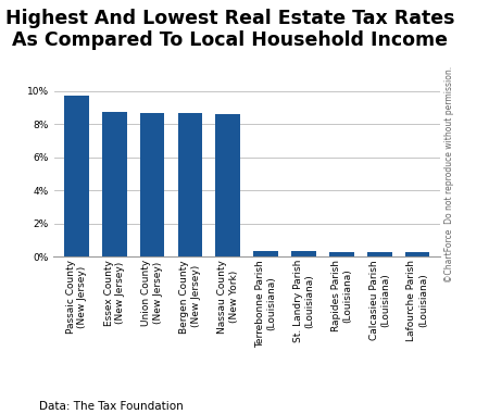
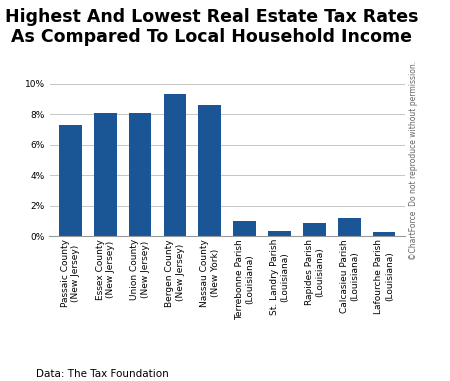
Passaic County (New Jersey): 9.7% -> 7.3%
Essex County (New Jersey): 8.7% -> 8.1%
Union County (New Jersey): 8.7% -> 8.1%
Bergen County (New Jersey): 8.7% -> 9.3%
Terrebonne Parish (Louisiana): 0.3% -> 1.0%
Rapides Parish (Louisiana): 0.3% -> 0.9%
Calcasieu Parish (Louisiana): 0.3% -> 1.2%
